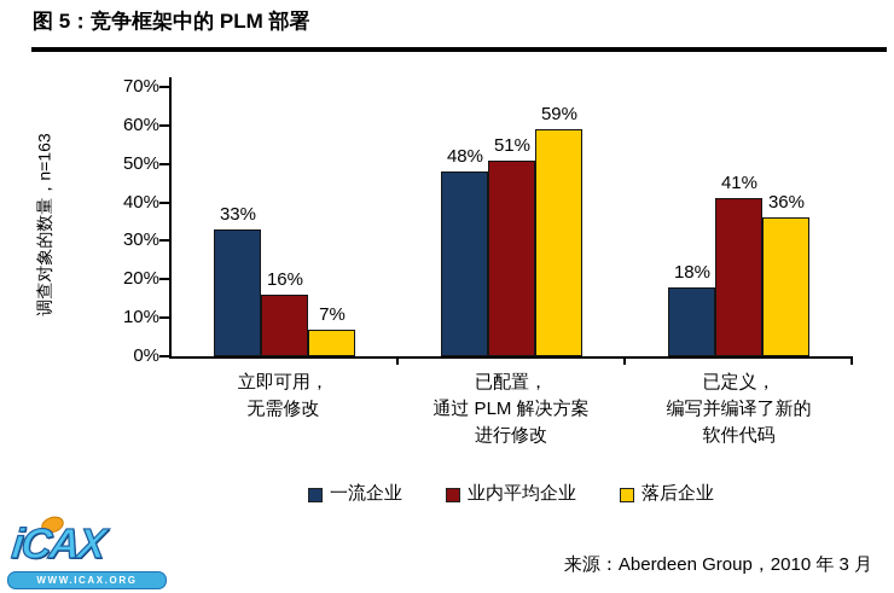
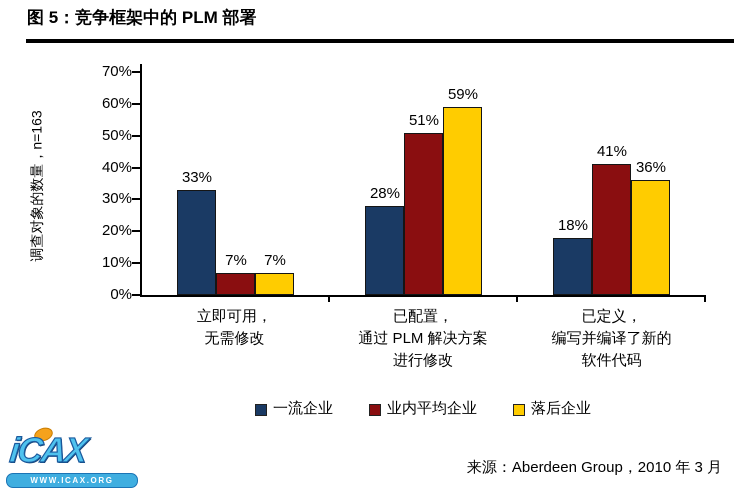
业内平均企业/立即可用，无需修改: 16% -> 7%
一流企业/已配置，通过 PLM 解决方案进行修改: 48% -> 28%
